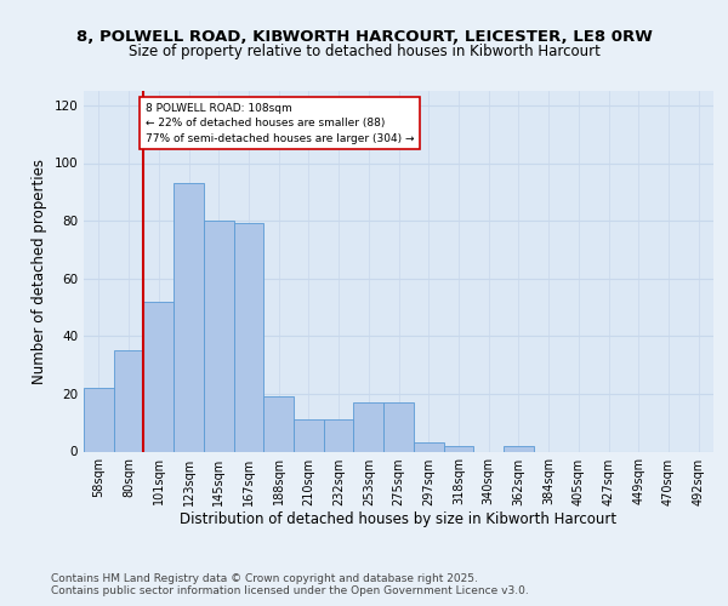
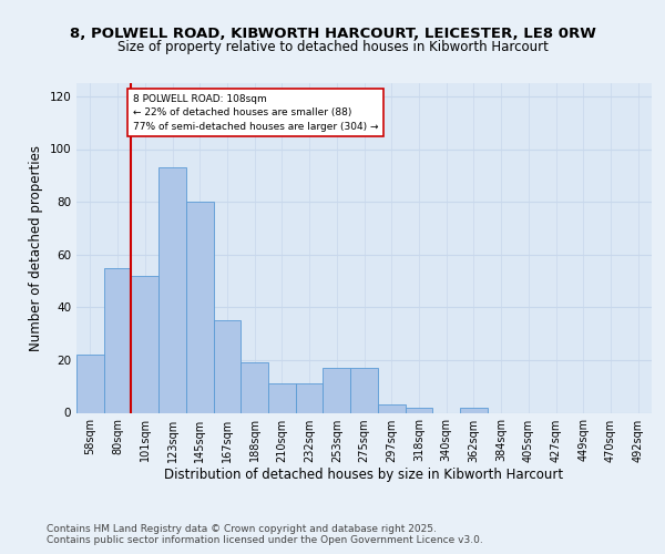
80sqm: 35 -> 55
167sqm: 79 -> 35
